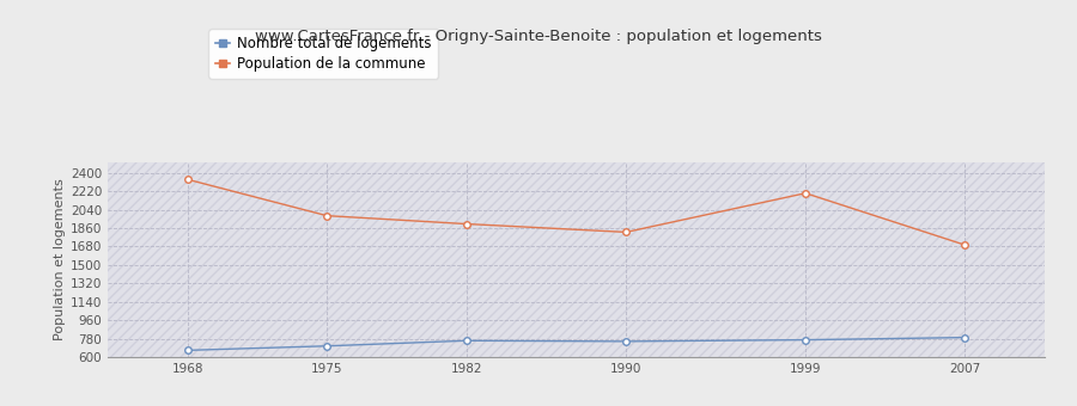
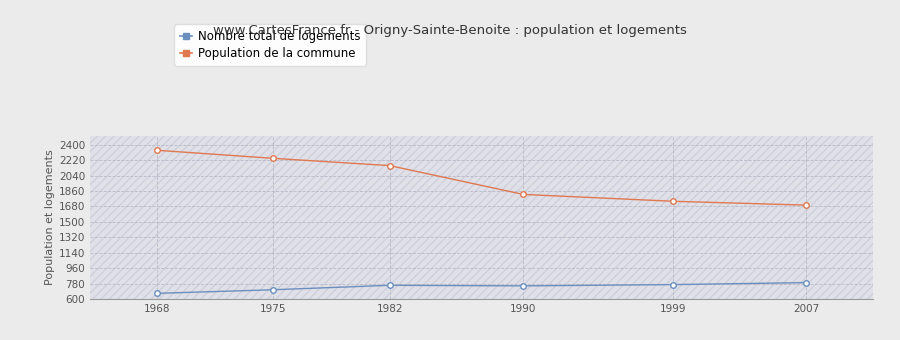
Population de la commune/1975: 1980 -> 2240
Population de la commune/1982: 1900 -> 2160
Population de la commune/1999: 2200 -> 1740
